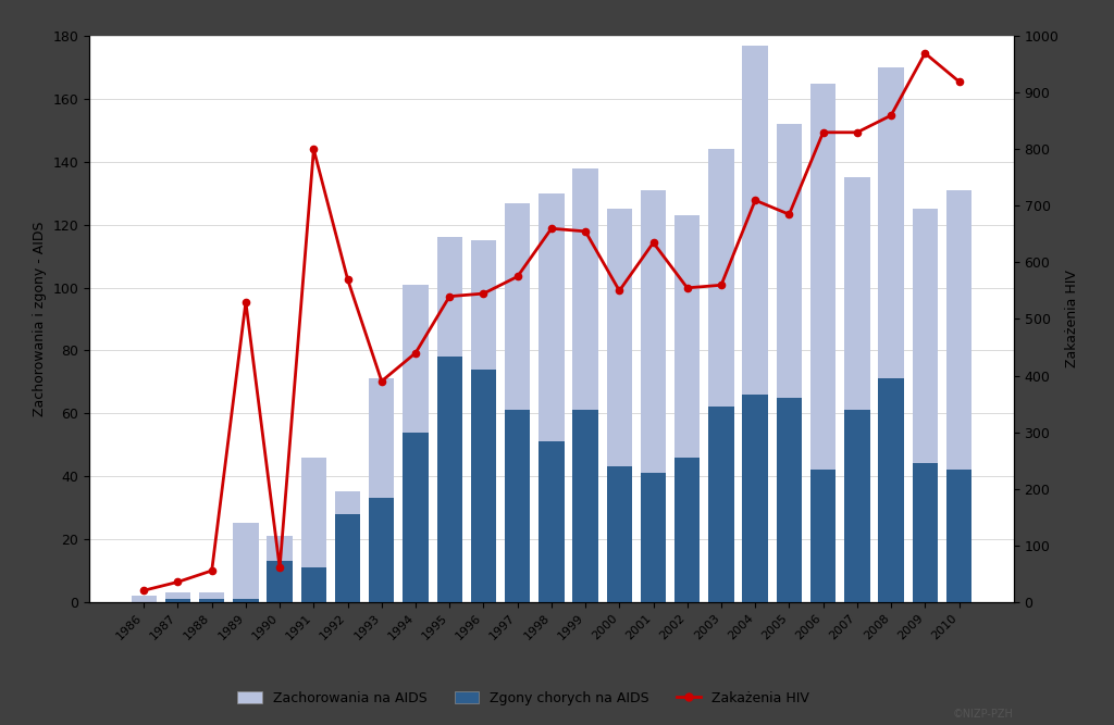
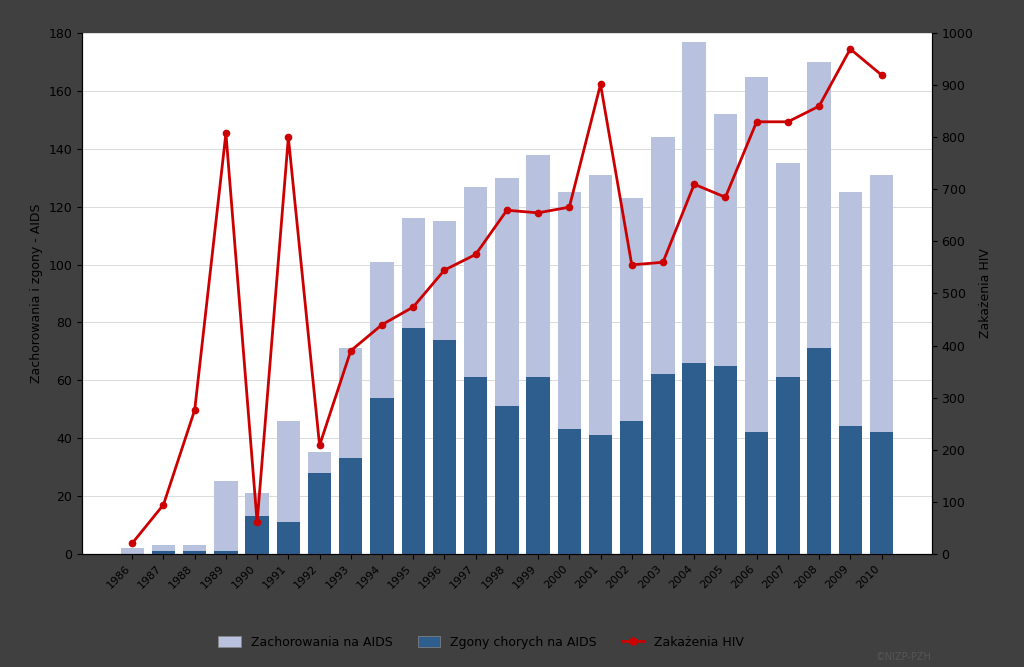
Zakażenia HIV/1987: 35 -> 94
Zakażenia HIV/1988: 55 -> 276
Zakażenia HIV/1989: 530 -> 808
Zakażenia HIV/1992: 570 -> 208
Zakażenia HIV/1995: 540 -> 474
Zakażenia HIV/2000: 550 -> 666
Zakażenia HIV/2001: 635 -> 902
